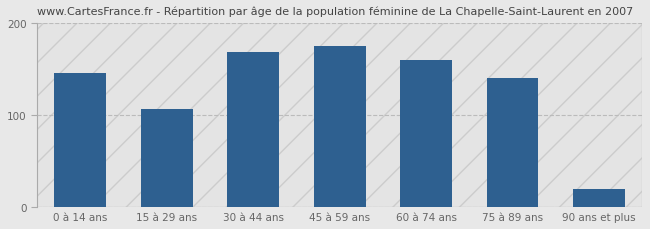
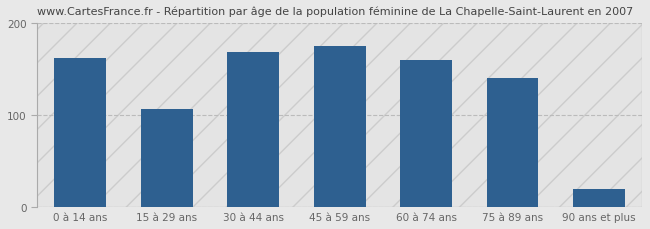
0 à 14 ans: 146 -> 162
